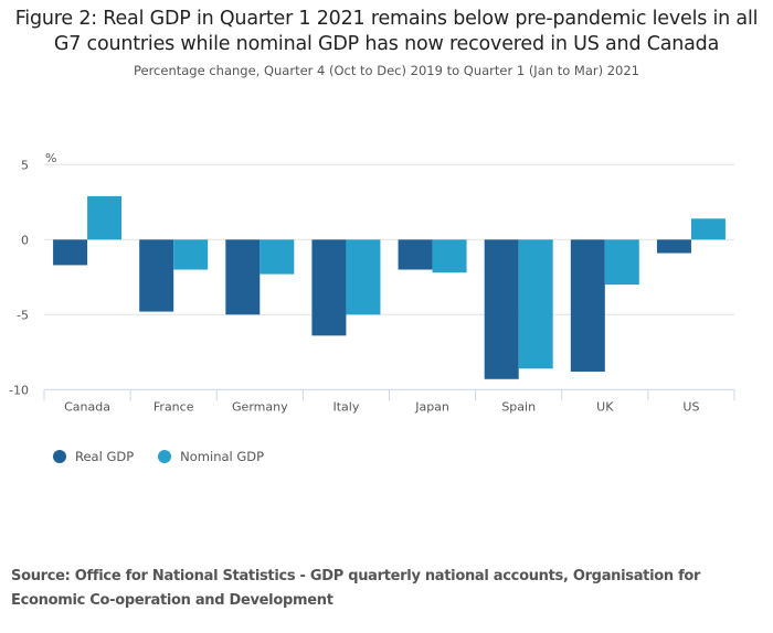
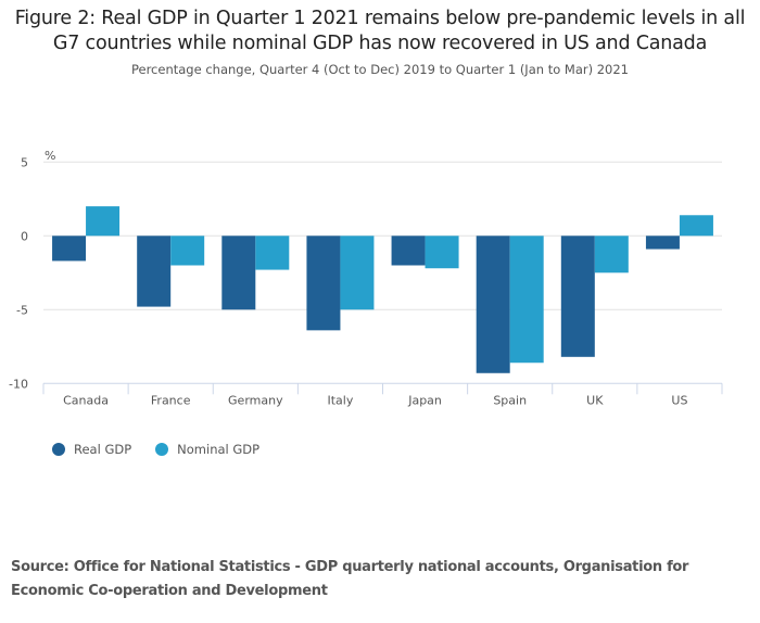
Nominal GDP/Canada: 2.9 -> 2.0
Real GDP/UK: -8.8 -> -8.2
Nominal GDP/UK: -3.0 -> -2.5
